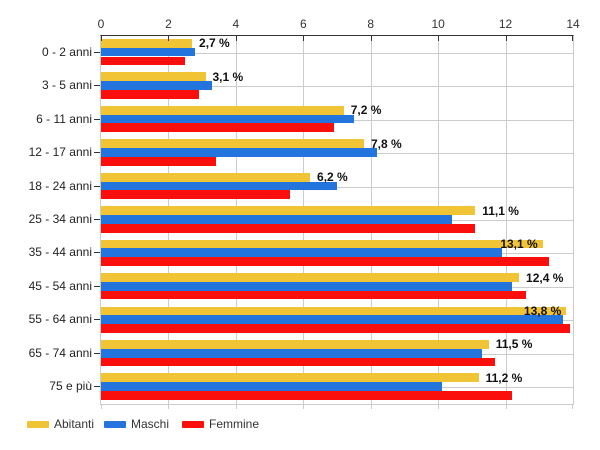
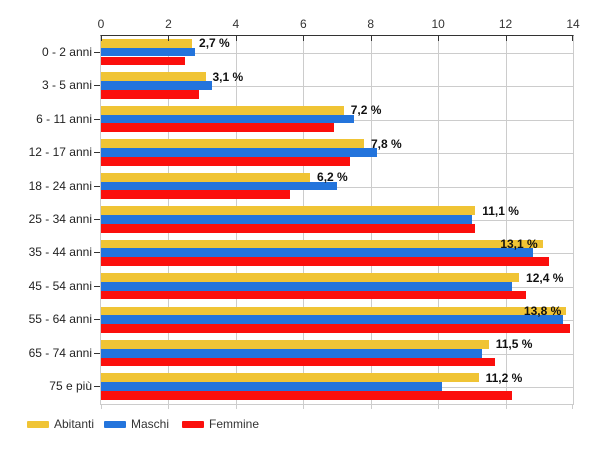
Femmine/12 - 17 anni: 3.4 -> 7.4
Maschi/25 - 34 anni: 10.4 -> 11.0
Maschi/35 - 44 anni: 11.9 -> 12.8
